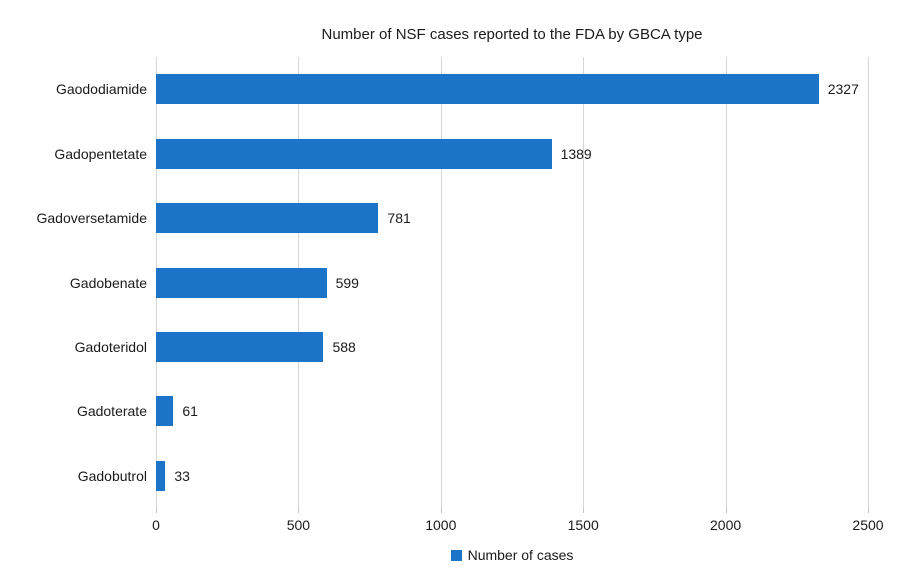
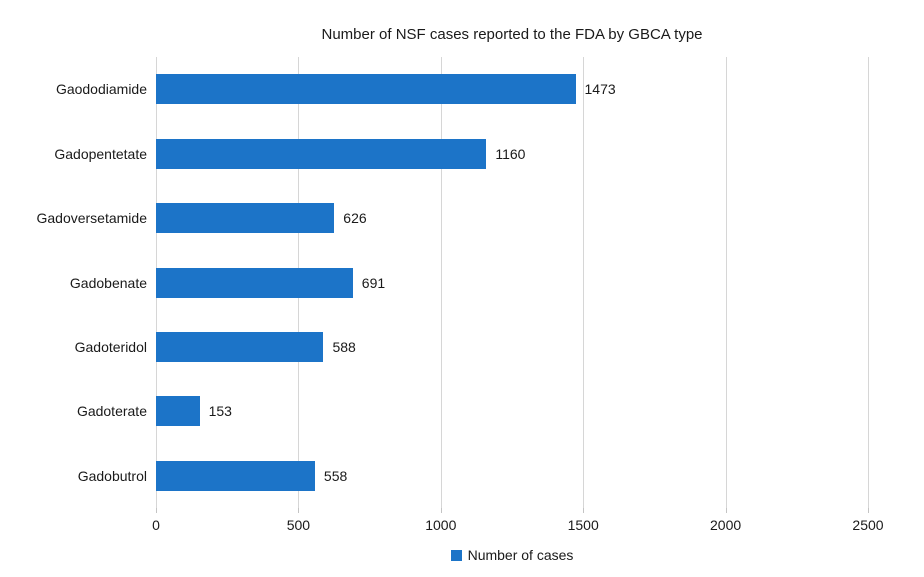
Gaododiamide: 2327 -> 1473
Gadopentetate: 1389 -> 1160
Gadoversetamide: 781 -> 626
Gadobenate: 599 -> 691
Gadoterate: 61 -> 153
Gadobutrol: 33 -> 558
